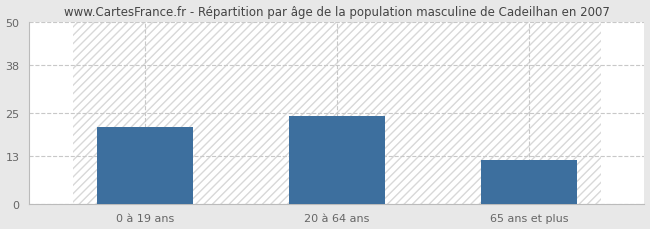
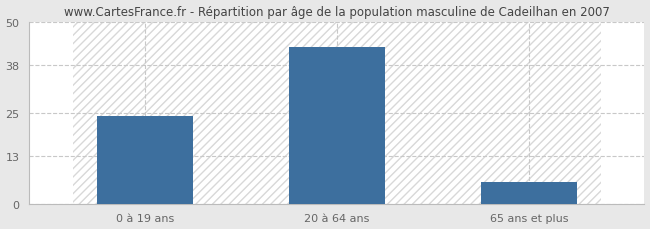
0 à 19 ans: 21 -> 24
20 à 64 ans: 24 -> 43
65 ans et plus: 12 -> 6
